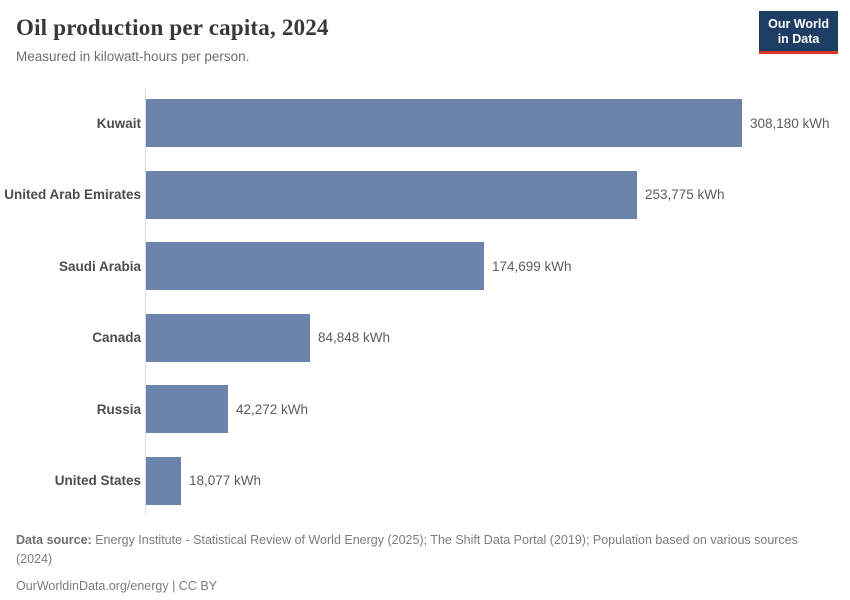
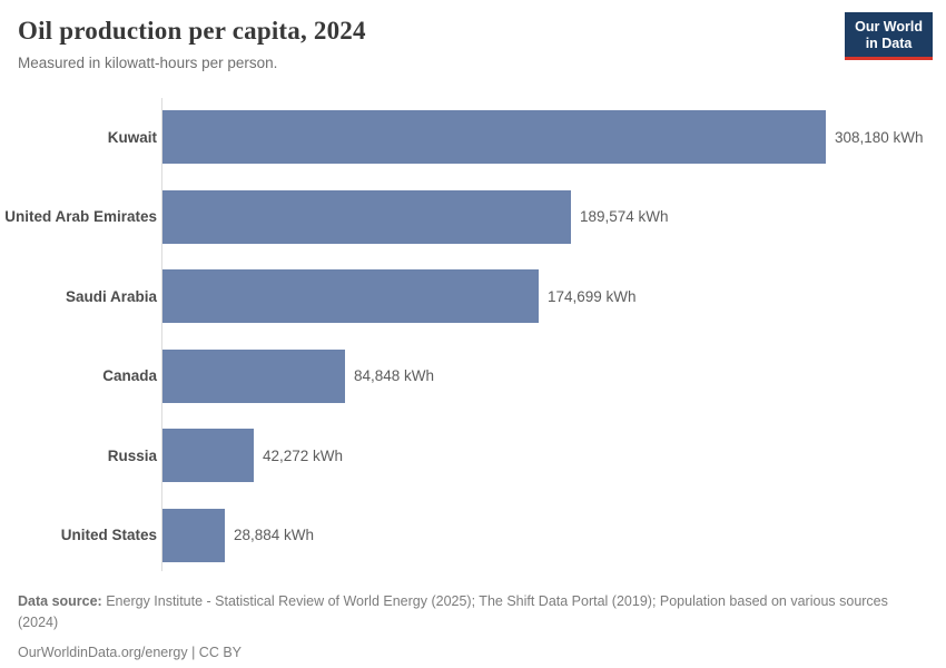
United Arab Emirates: 253,775 -> 189,574
United States: 18,077 -> 28,884
